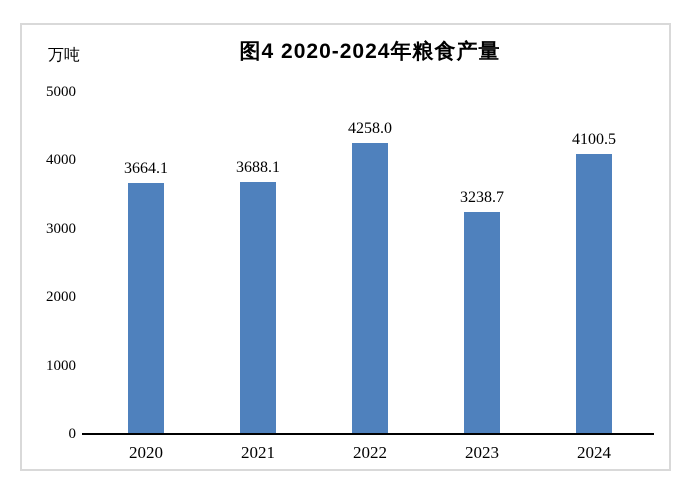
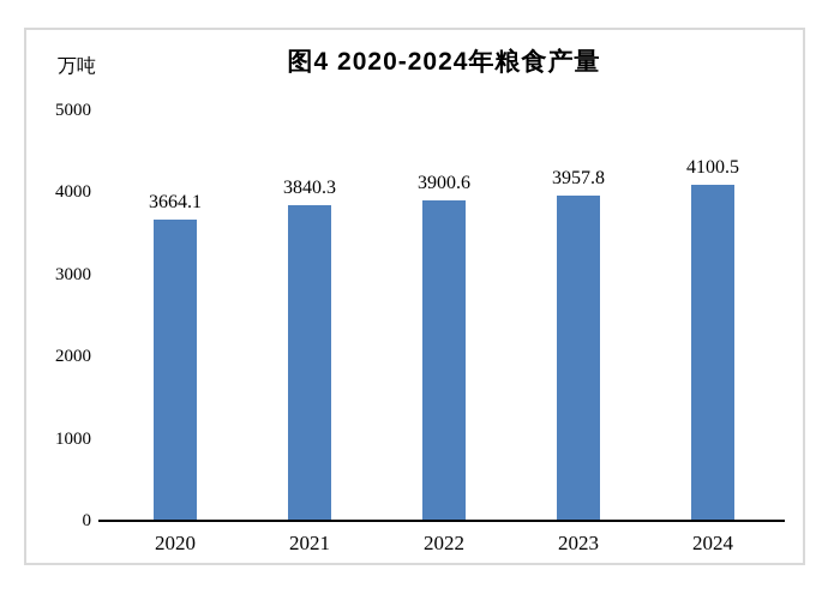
2021: 3688.1 -> 3840.3
2022: 4258.0 -> 3900.6
2023: 3238.7 -> 3957.8
